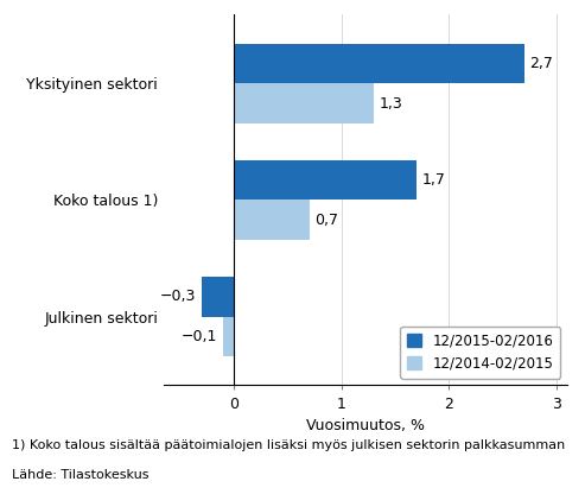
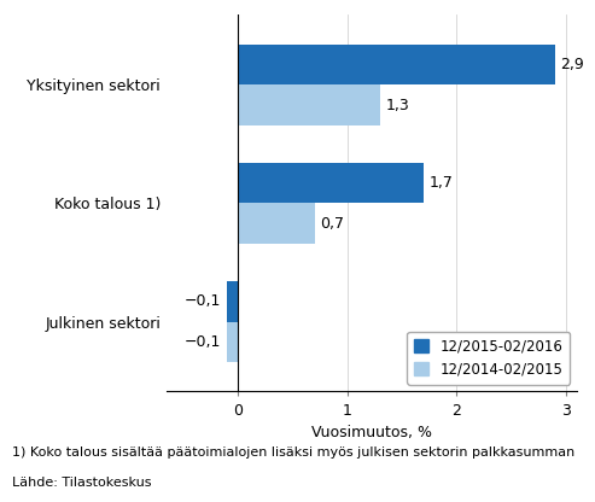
12/2015-02/2016/Yksityinen sektori: 2,7 -> 2,9
12/2015-02/2016/Julkinen sektori: −0,3 -> −0,1
